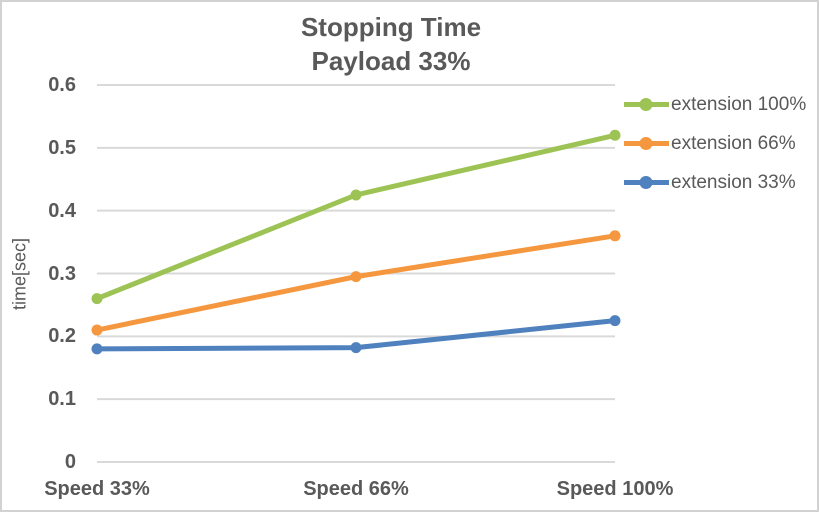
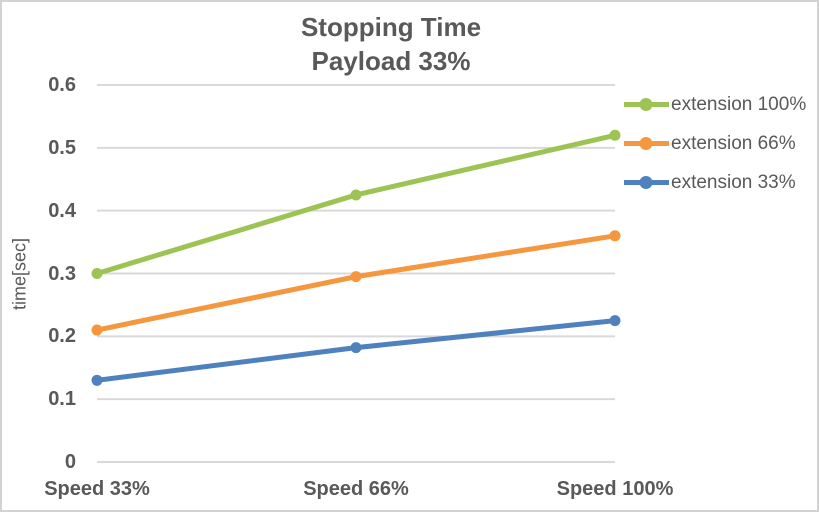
extension 100%/Speed 33%: 0.26 -> 0.30
extension 33%/Speed 33%: 0.18 -> 0.13
